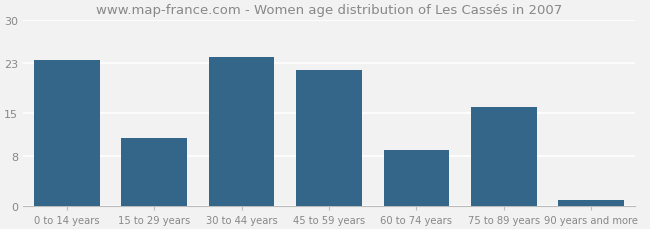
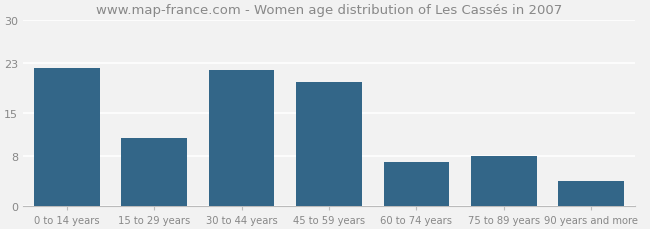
0 to 14 years: 23.5 -> 22.2
30 to 44 years: 24.0 -> 22.0
45 to 59 years: 22.0 -> 20.0
60 to 74 years: 9.0 -> 7.0
75 to 89 years: 16.0 -> 8.0
90 years and more: 1.0 -> 4.0
